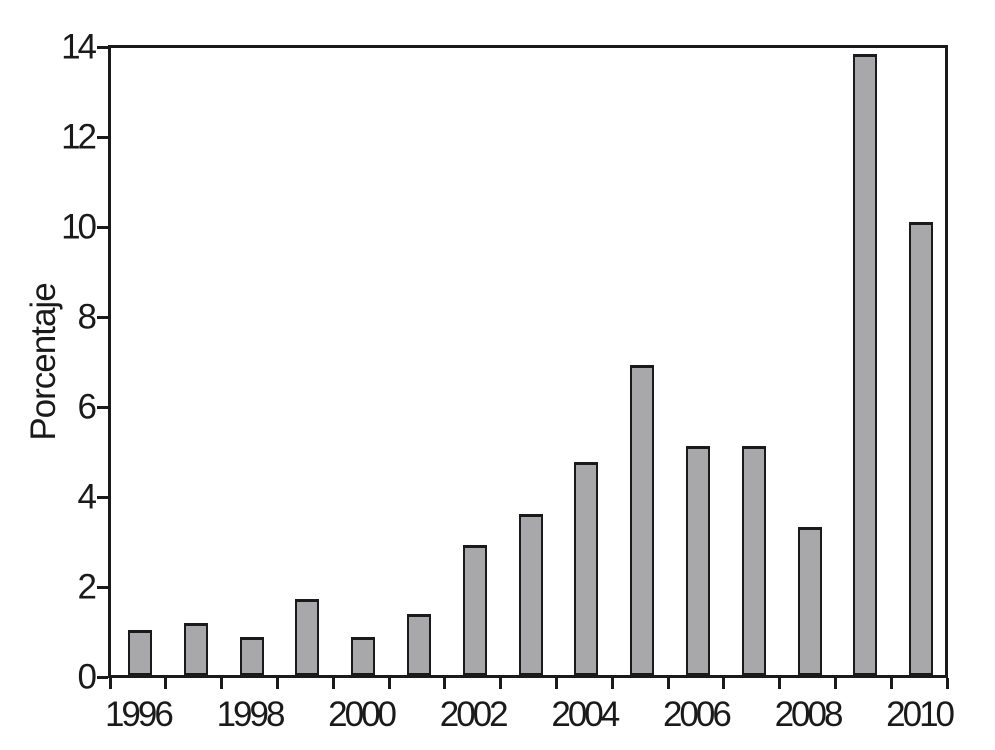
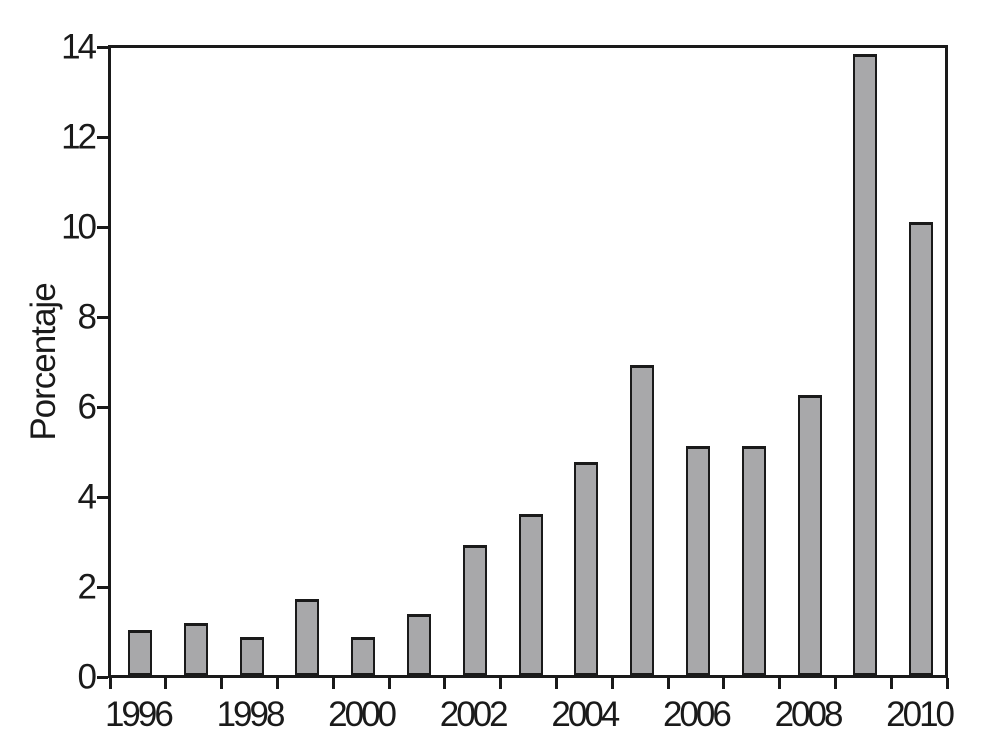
2008: 3.3 -> 6.2
